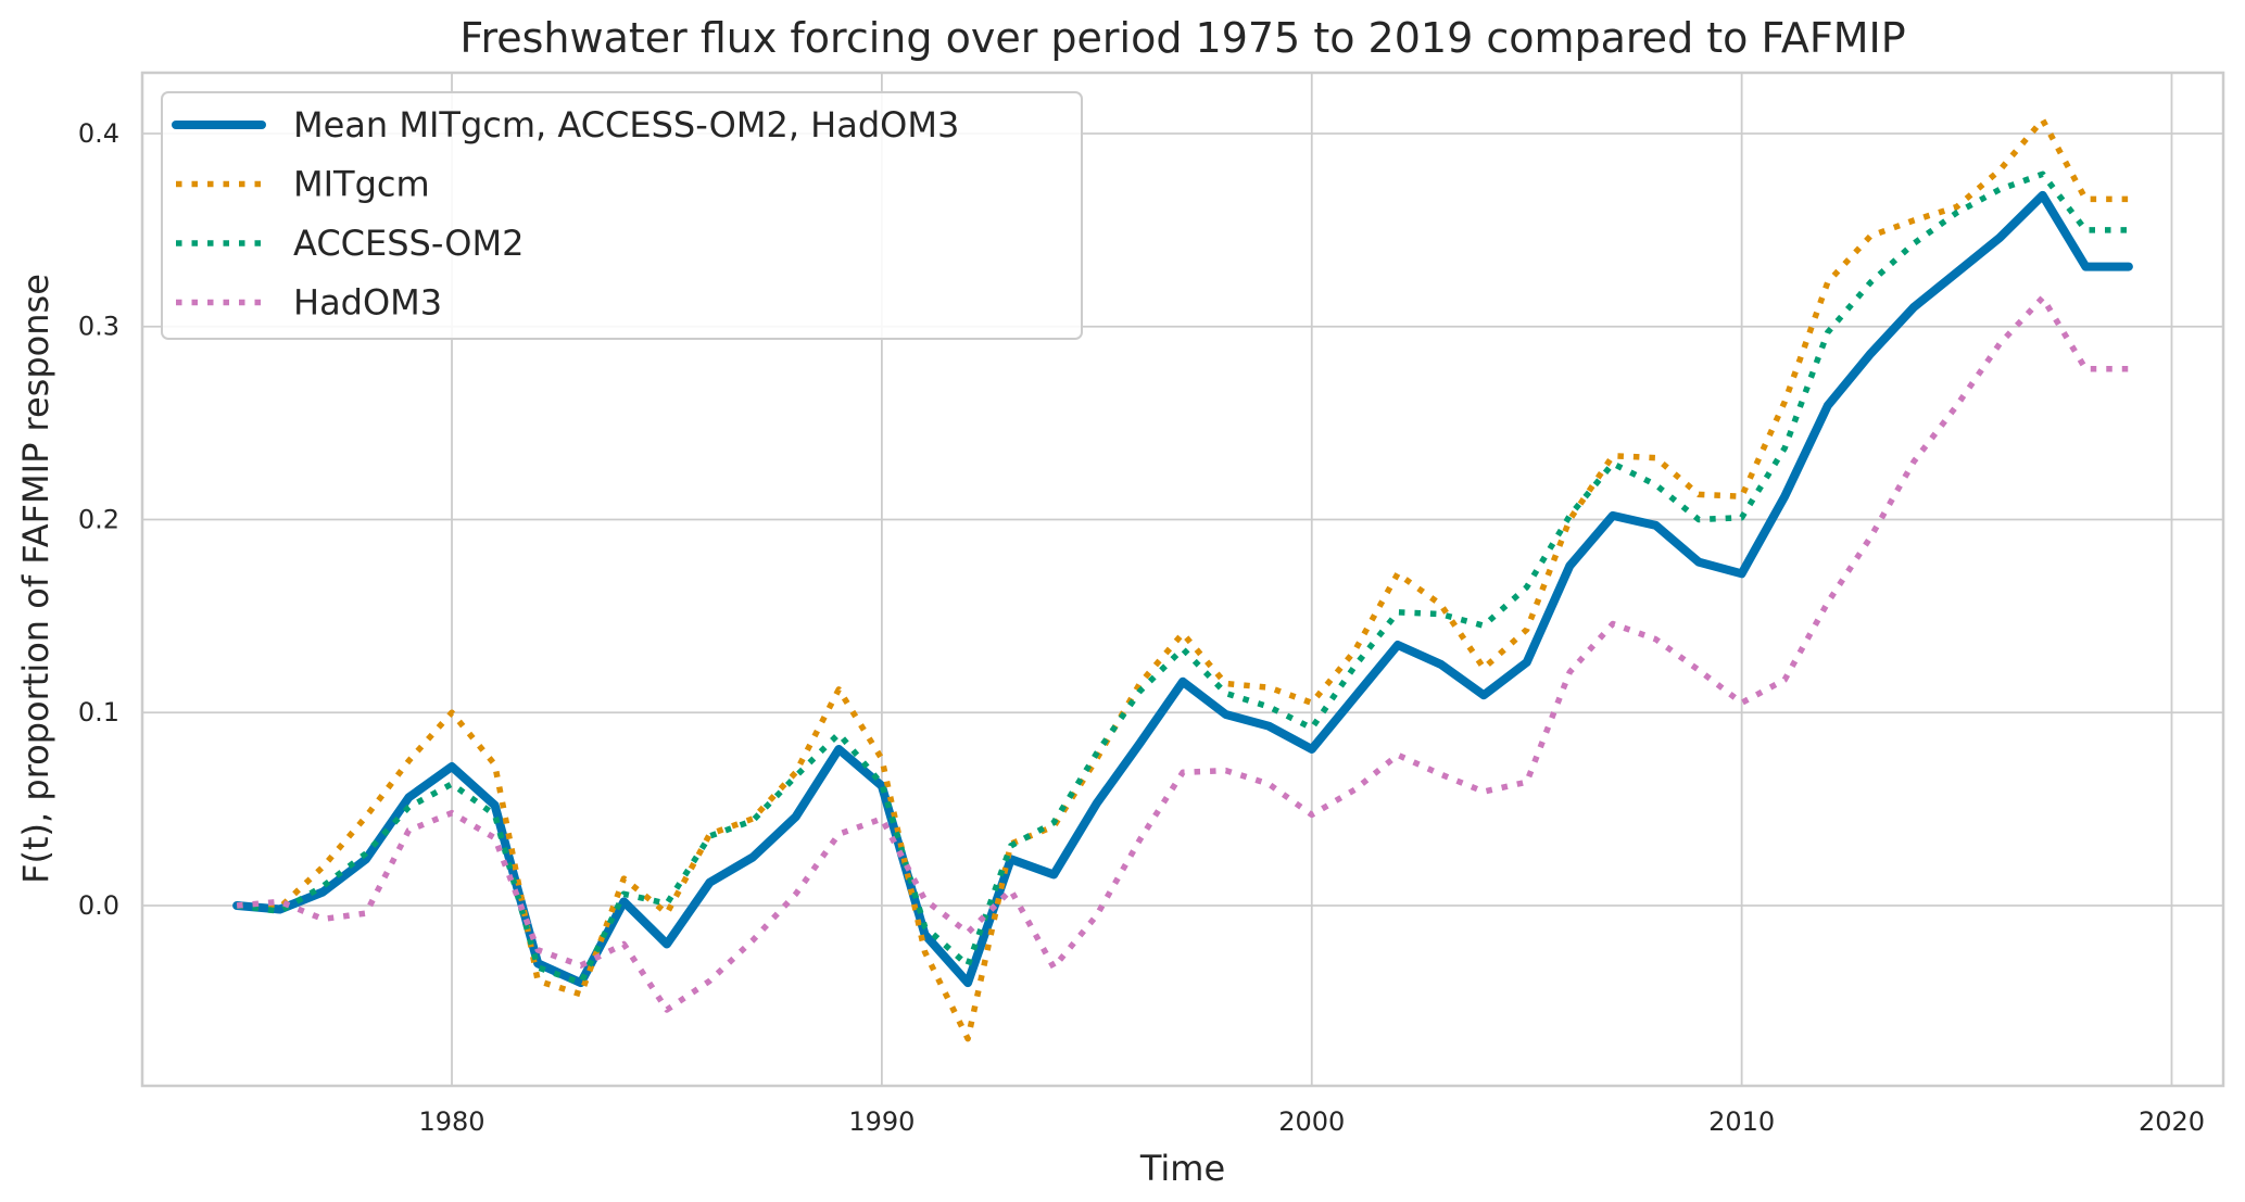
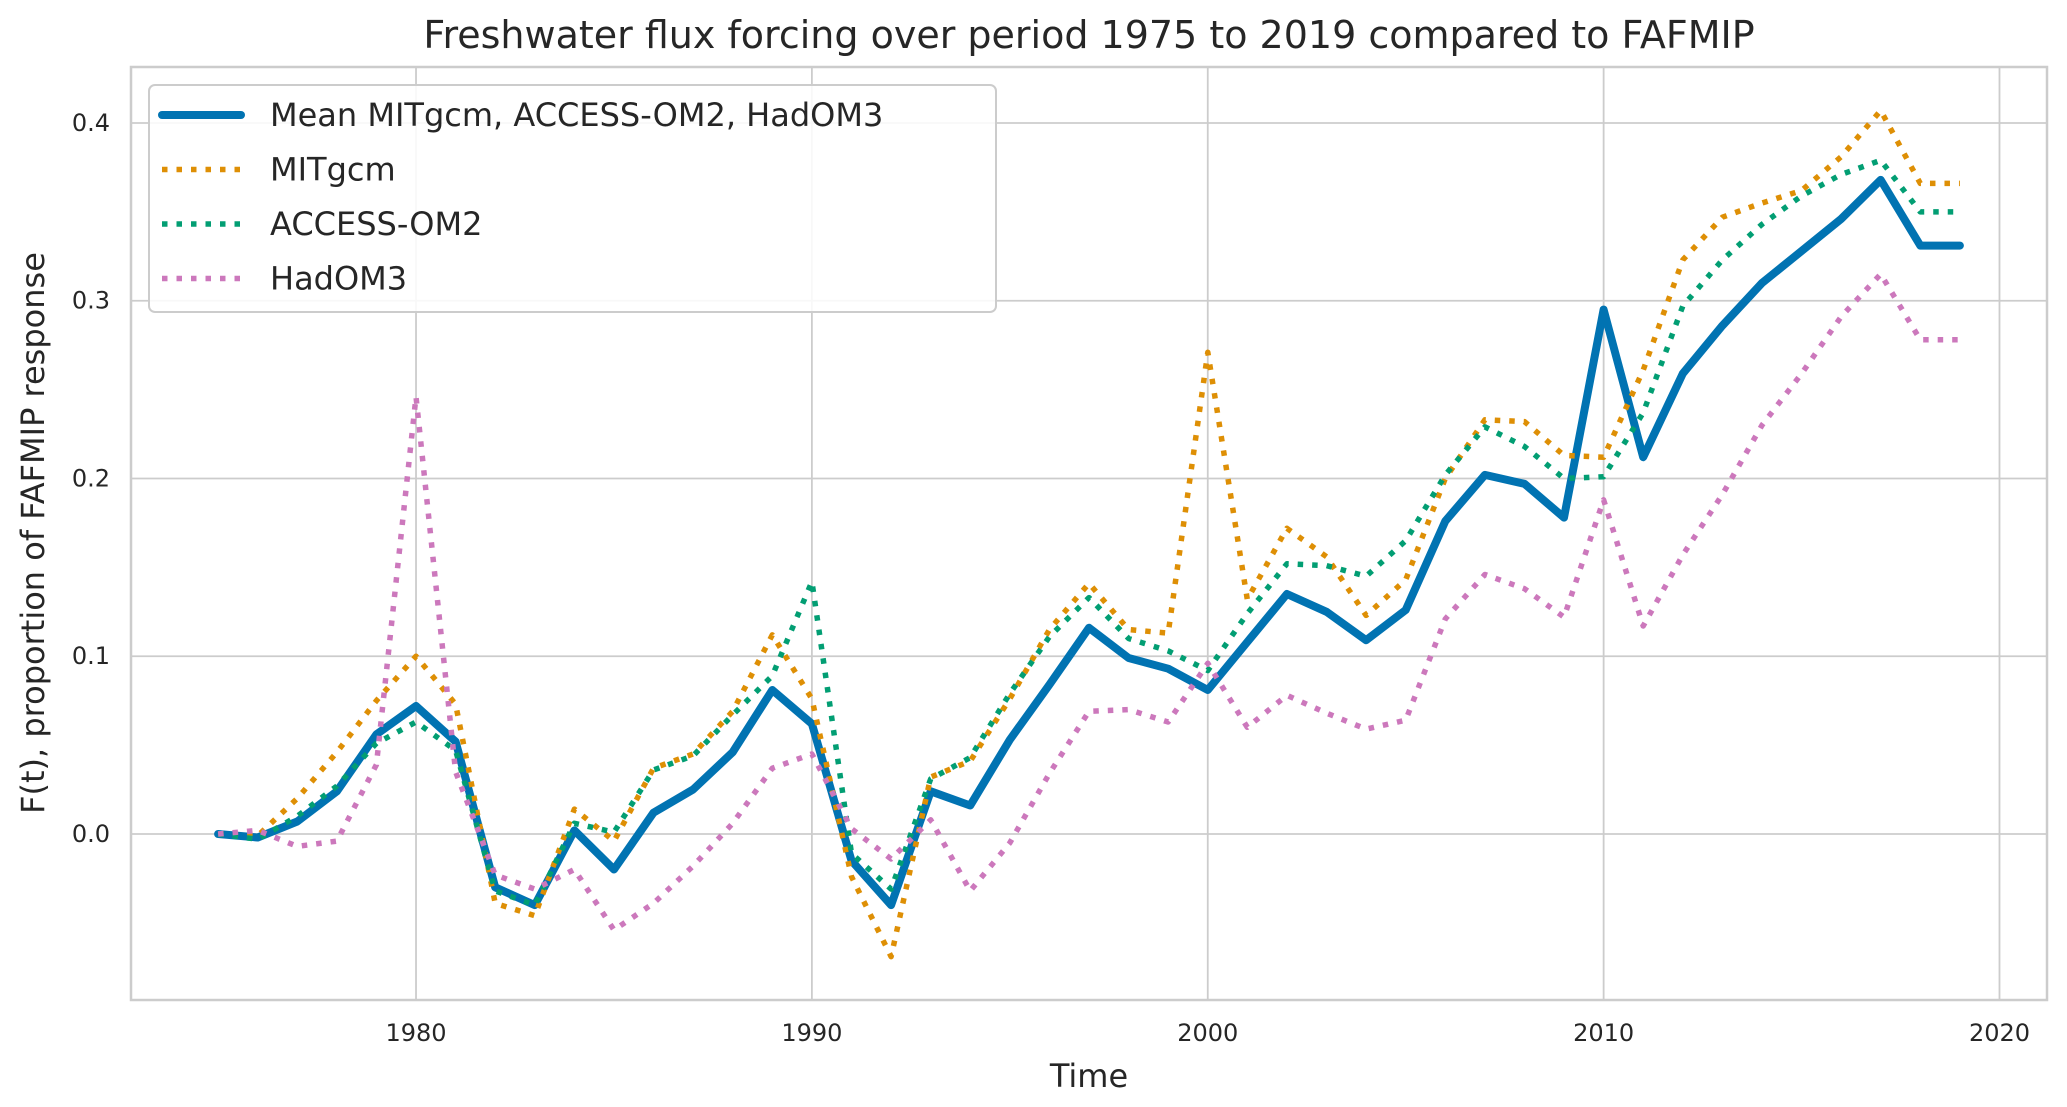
HadOM3/1980: 0.048 -> 0.246
ACCESS-OM2/1990: 0.063 -> 0.142
MITgcm/2000: 0.105 -> 0.271
HadOM3/2000: 0.047 -> 0.096
Mean MITgcm, ACCESS-OM2, HadOM3/2010: 0.172 -> 0.295
HadOM3/2010: 0.105 -> 0.188
